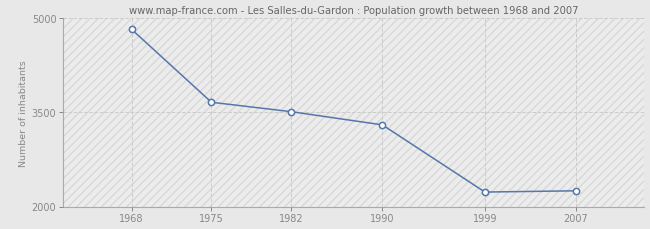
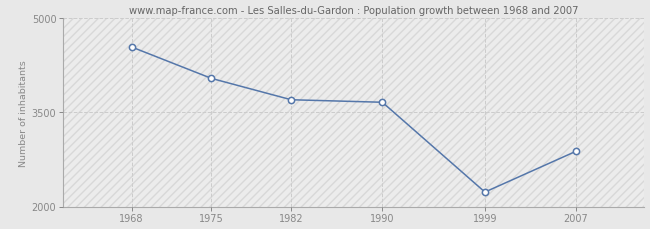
1968: 4820 -> 4540
1975: 3660 -> 4040
1982: 3510 -> 3700
1990: 3300 -> 3660
2007: 2250 -> 2880
